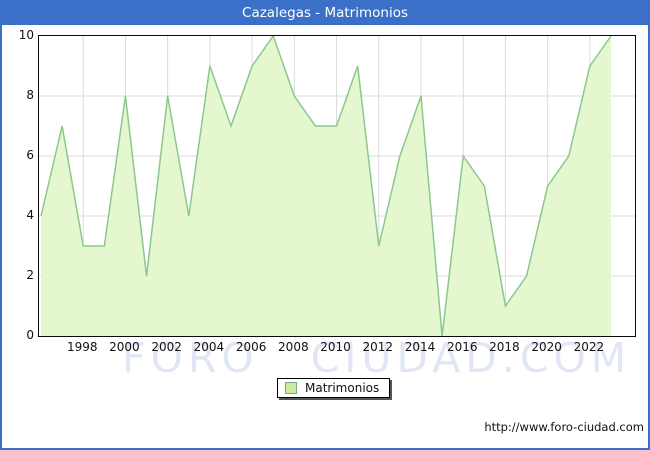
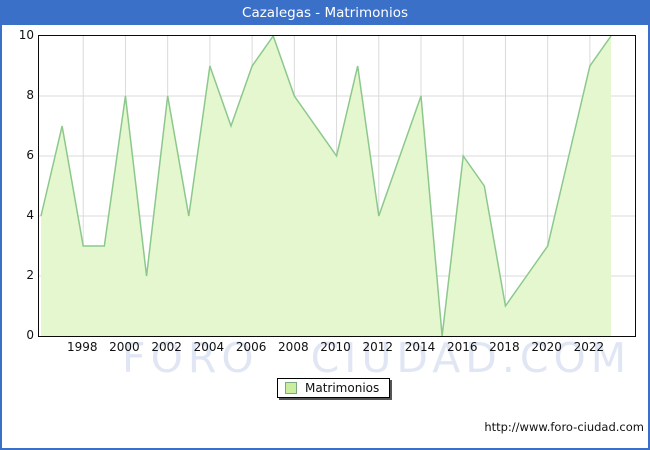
2010: 7 -> 6
2012: 3 -> 4
2020: 5 -> 3
